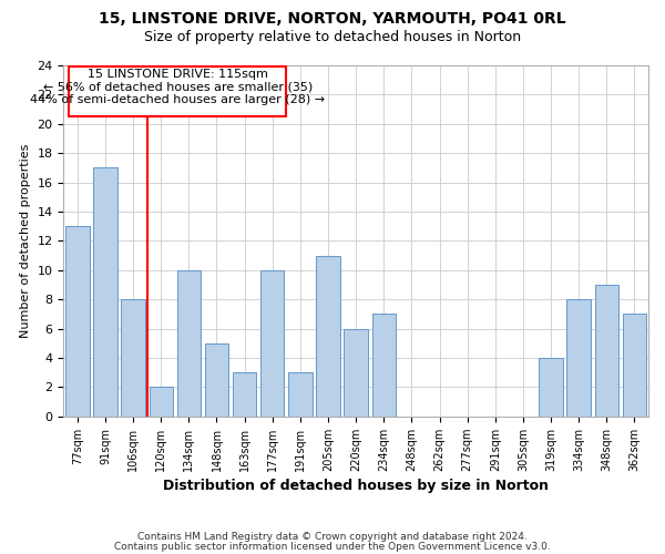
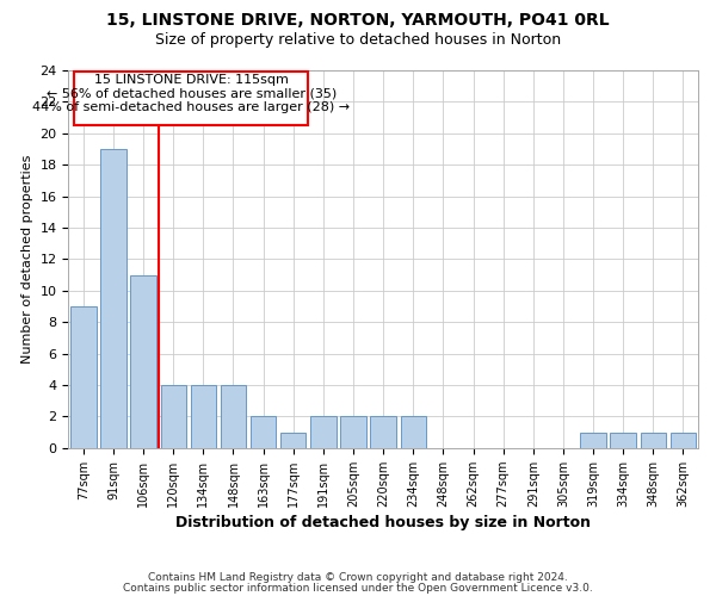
77sqm: 13 -> 9
91sqm: 17 -> 19
106sqm: 8 -> 11
120sqm: 2 -> 4
134sqm: 10 -> 4
148sqm: 5 -> 4
163sqm: 3 -> 2
177sqm: 10 -> 1
191sqm: 3 -> 2
205sqm: 11 -> 2
220sqm: 6 -> 2
234sqm: 7 -> 2
319sqm: 4 -> 1
334sqm: 8 -> 1
348sqm: 9 -> 1
362sqm: 7 -> 1
